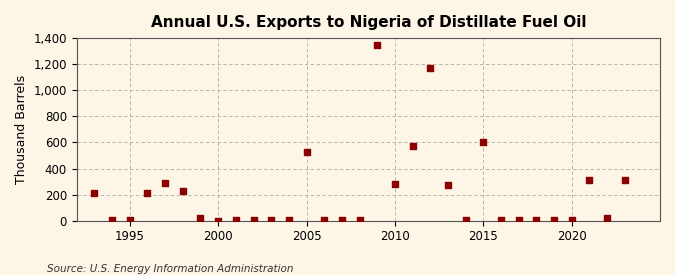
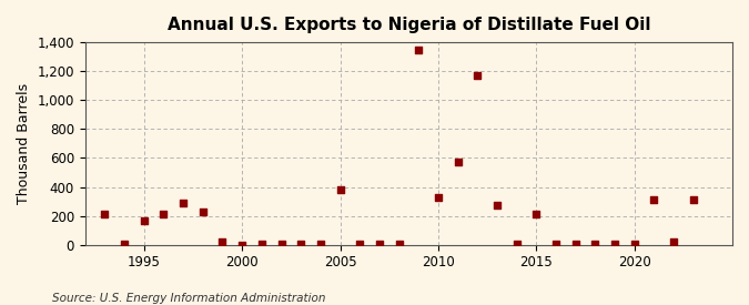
1995: 0 -> 170
2005: 530 -> 380
2010: 280 -> 330
2015: 600 -> 210
